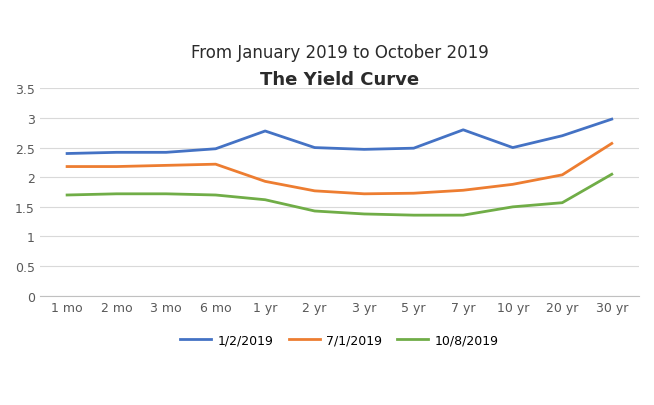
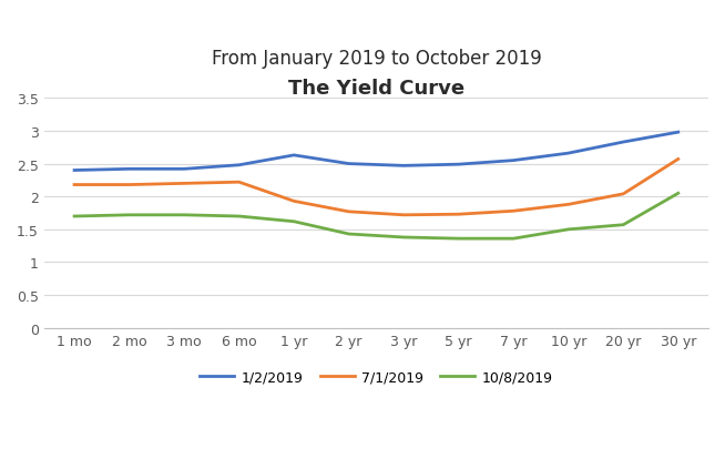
1/2/2019/1 yr: 2.78 -> 2.63
1/2/2019/7 yr: 2.80 -> 2.55
1/2/2019/10 yr: 2.50 -> 2.66
1/2/2019/20 yr: 2.70 -> 2.83
